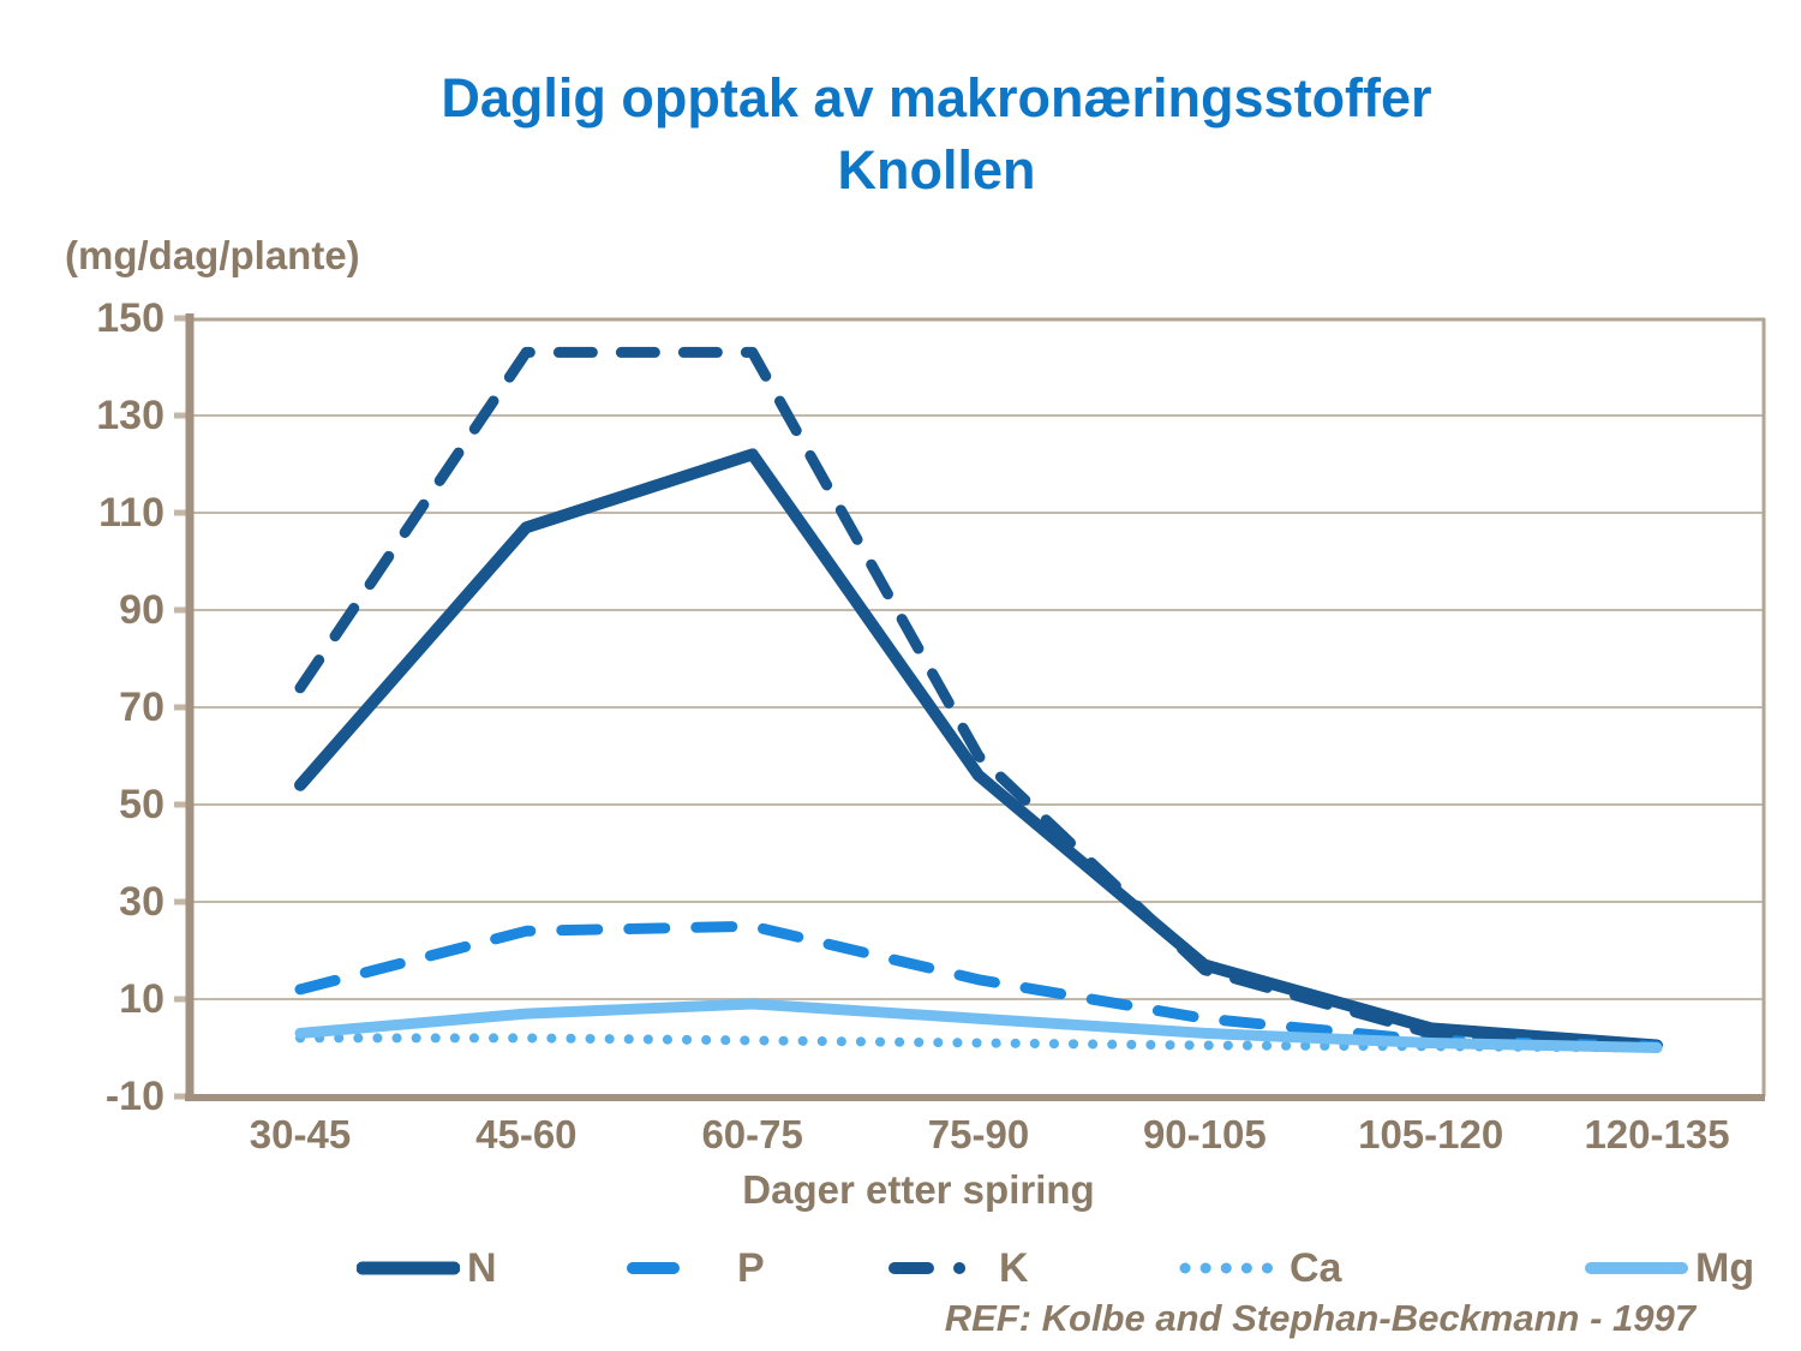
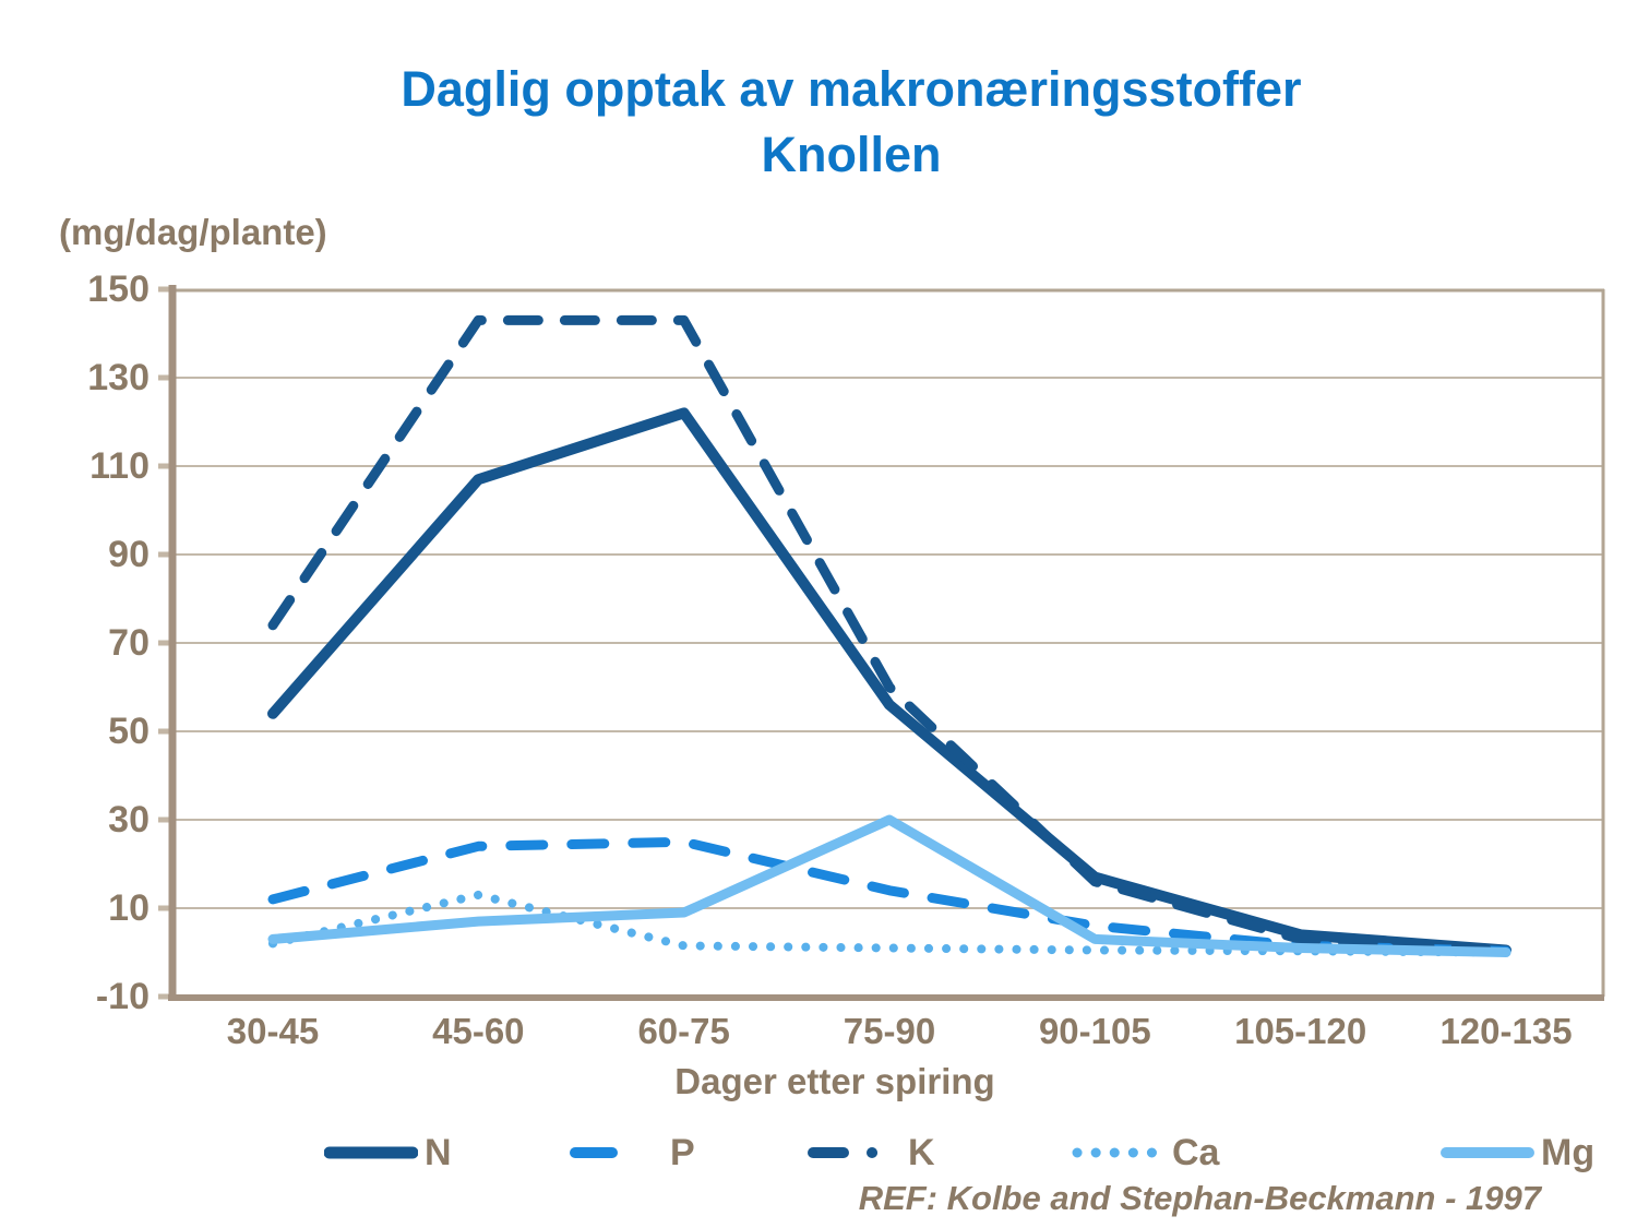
Ca/45-60: 2 -> 13
Mg/75-90: 6 -> 30
